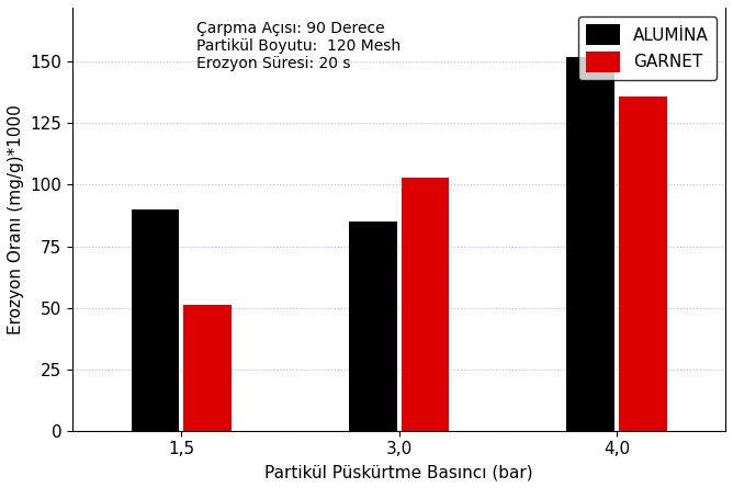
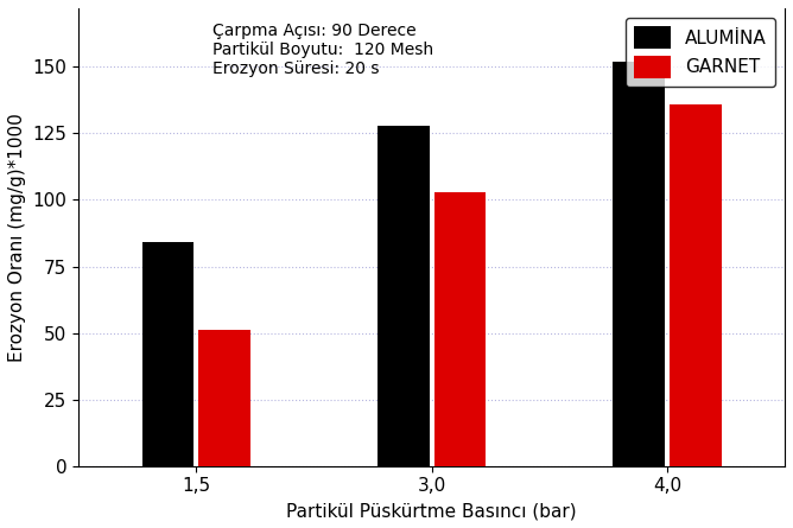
ALUMİNA/1,5: 90 -> 84
ALUMİNA/3,0: 85 -> 128
